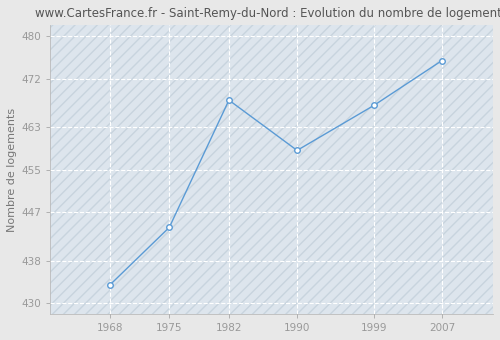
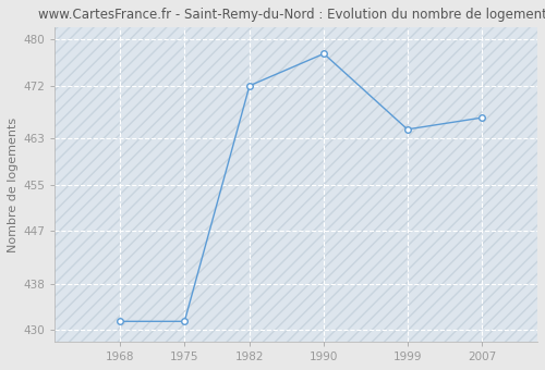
1968: 433.4 -> 431.5
1975: 444.2 -> 431.5
1982: 468.0 -> 472.0
1990: 458.6 -> 477.5
1999: 467.0 -> 464.5
2007: 475.4 -> 466.5
